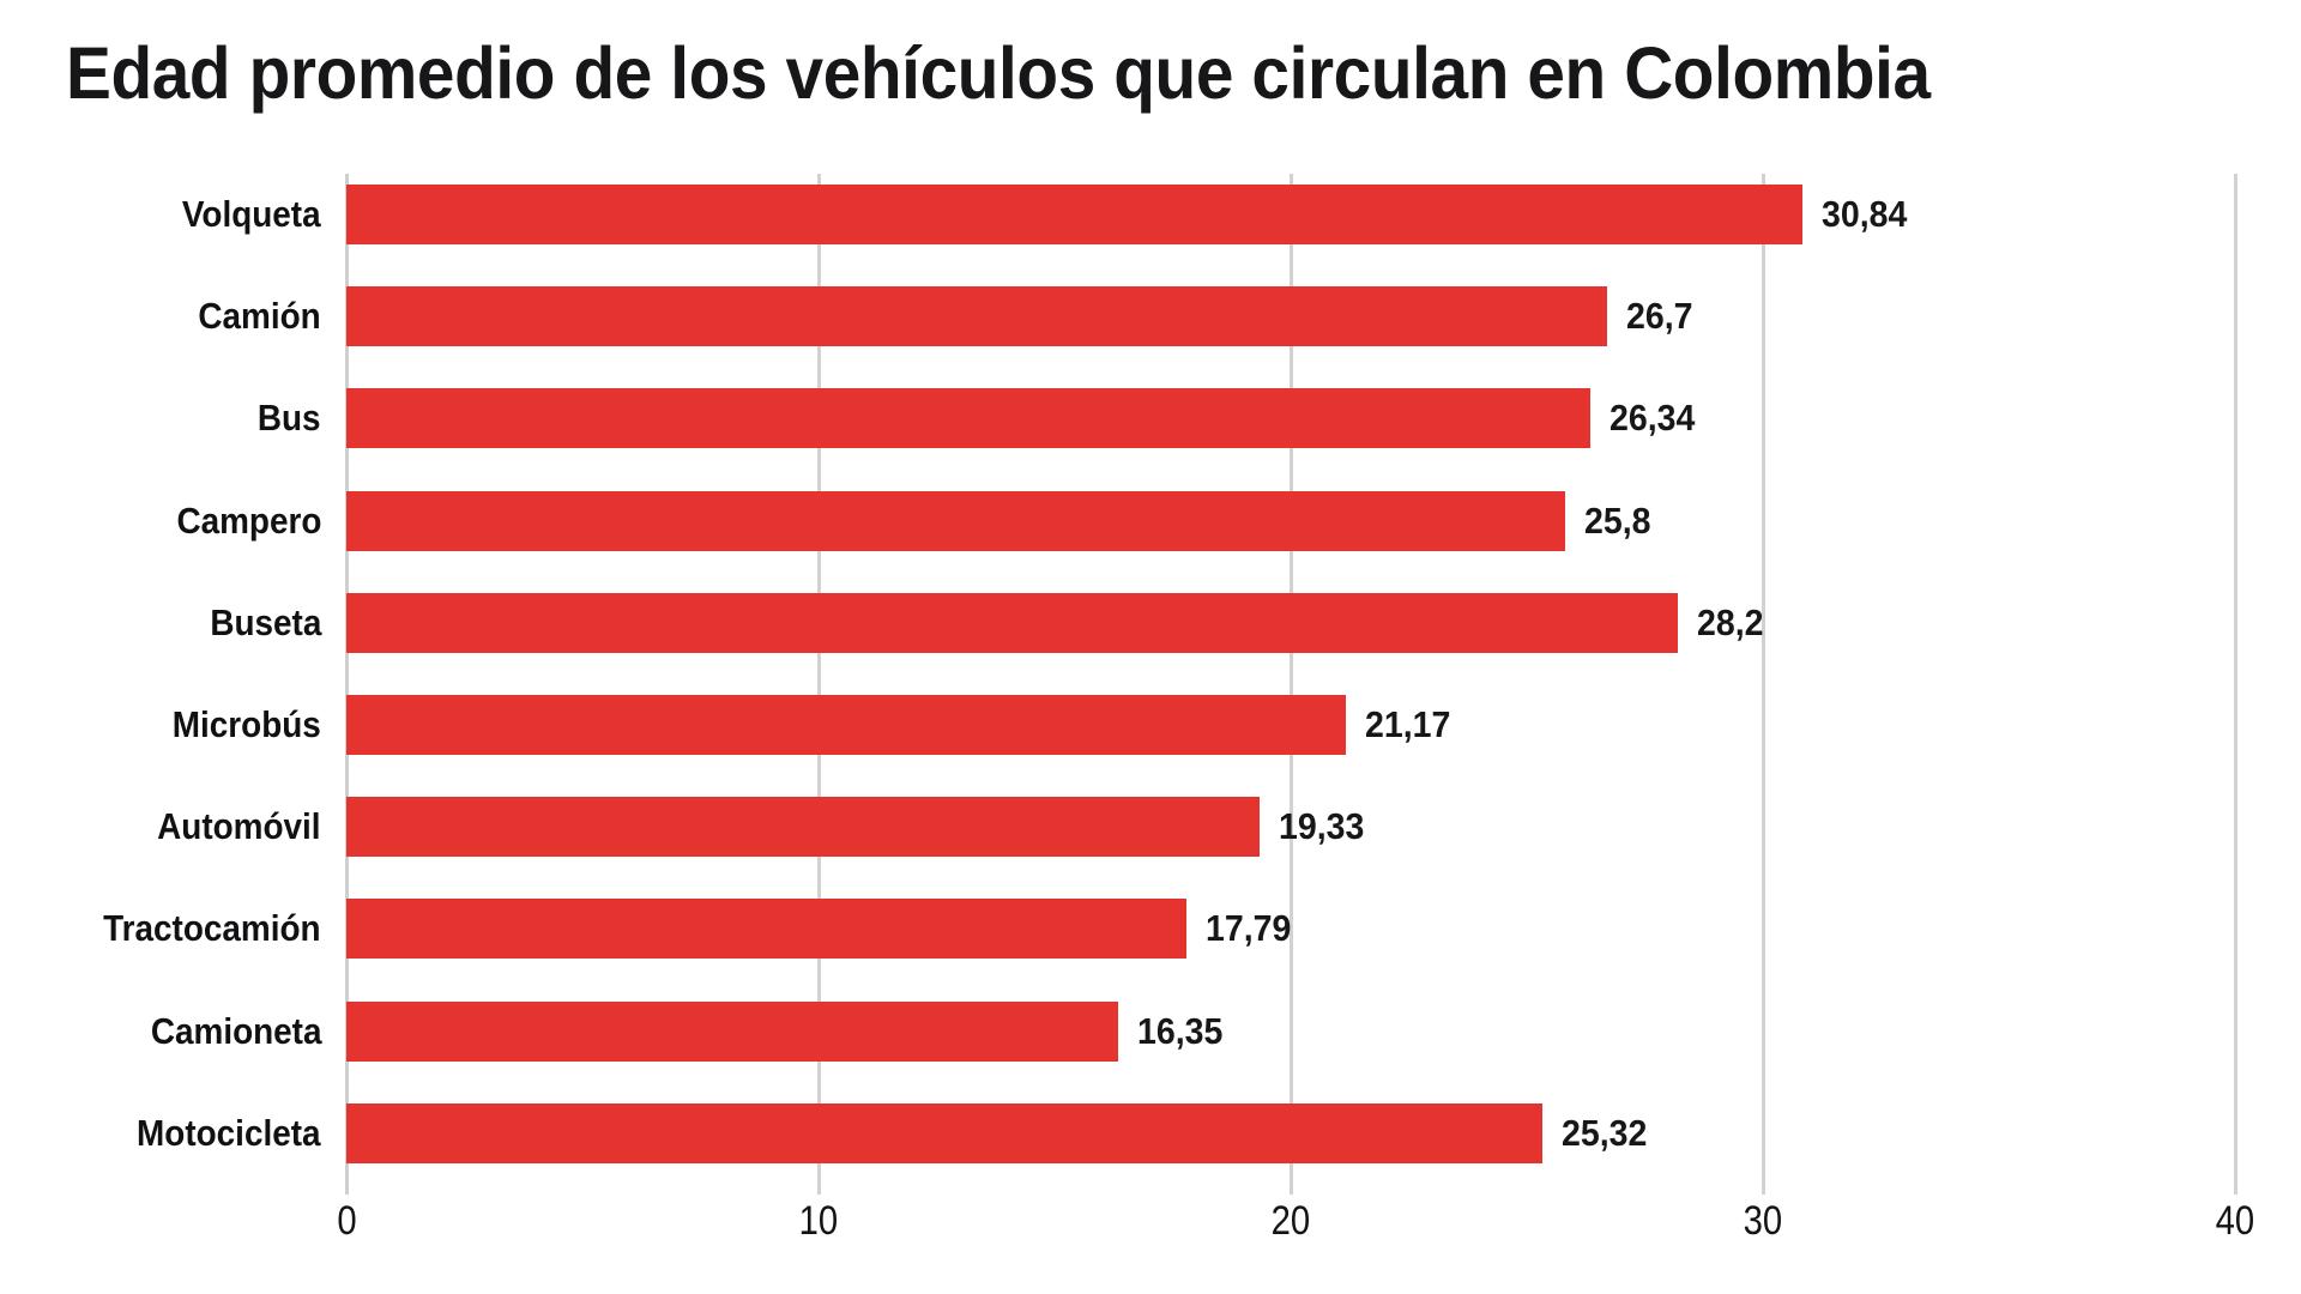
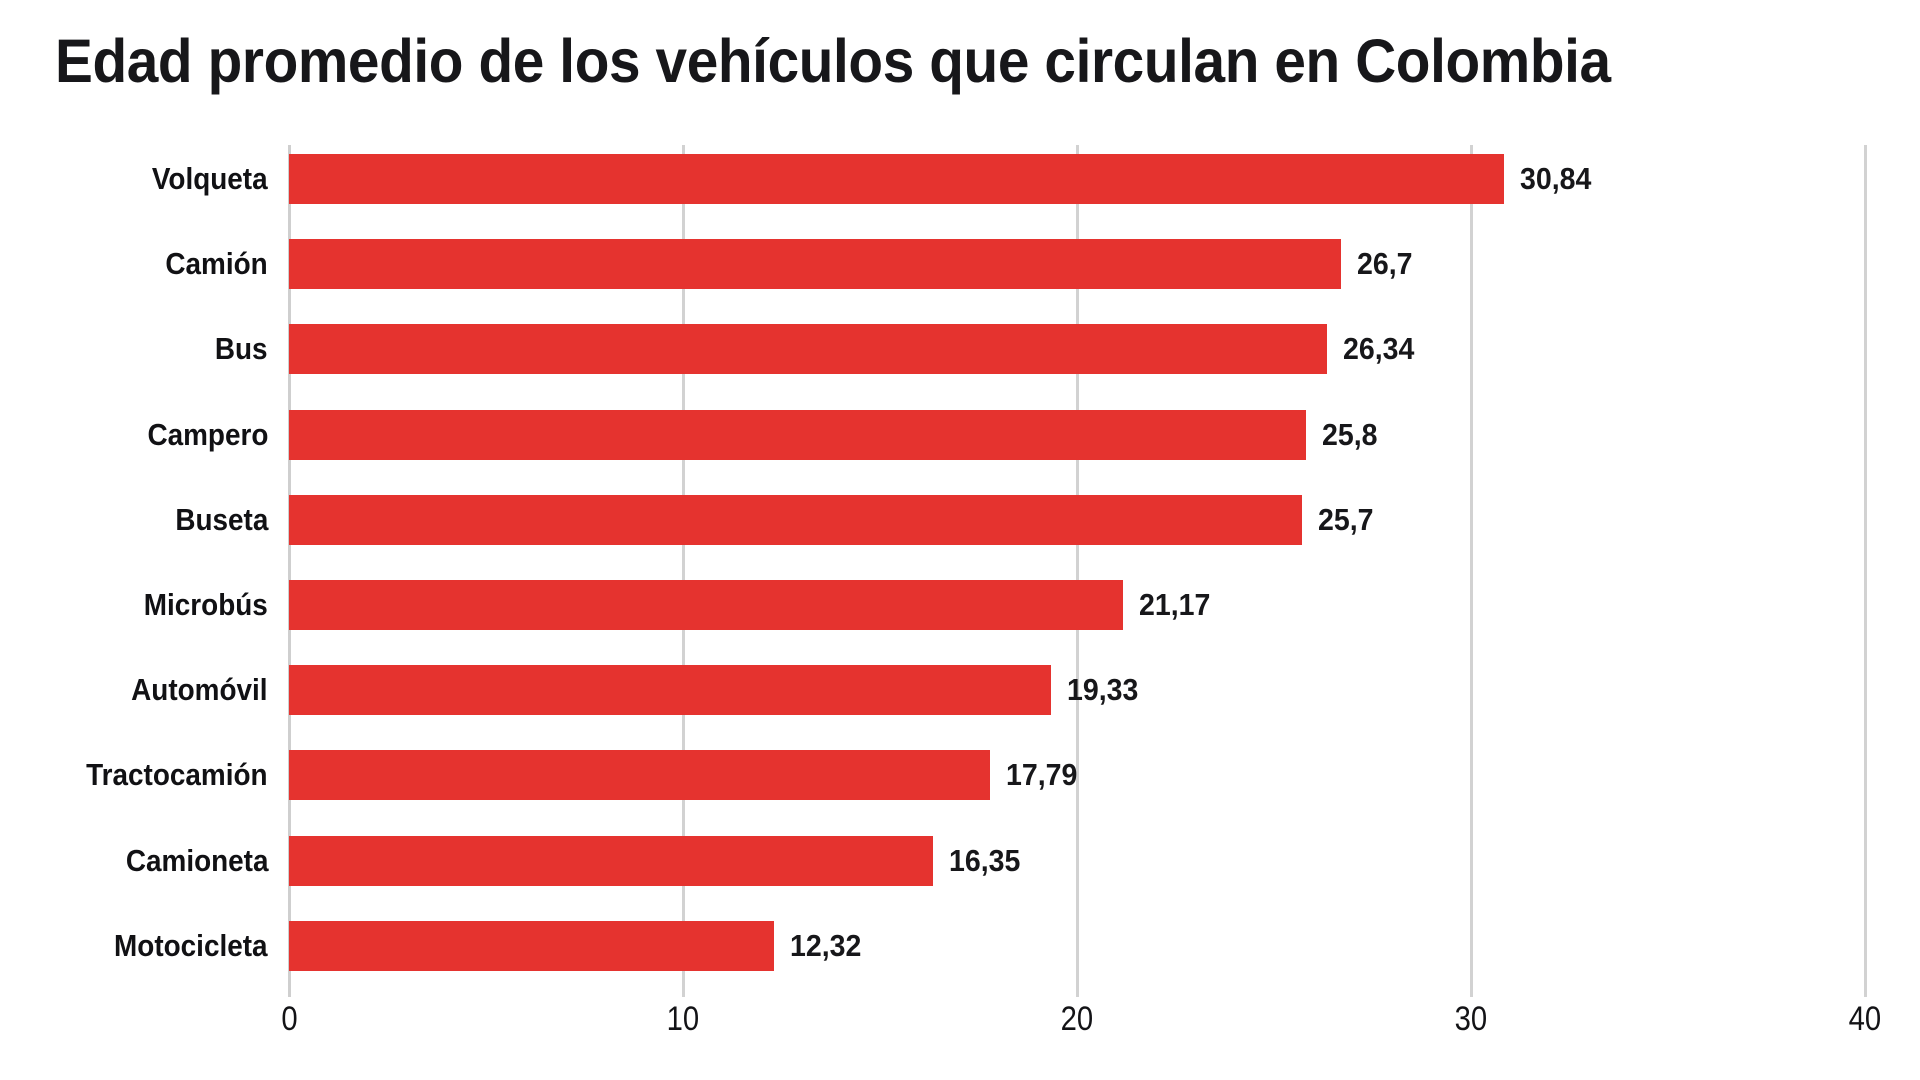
Buseta: 28,2 -> 25,7
Motocicleta: 25,32 -> 12,32
